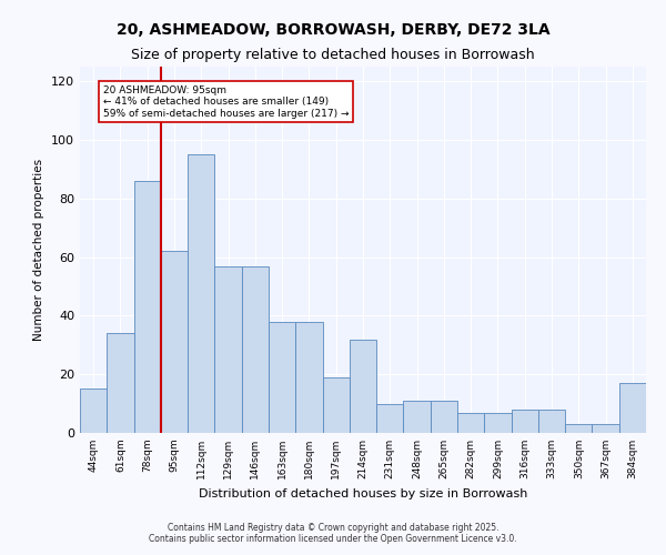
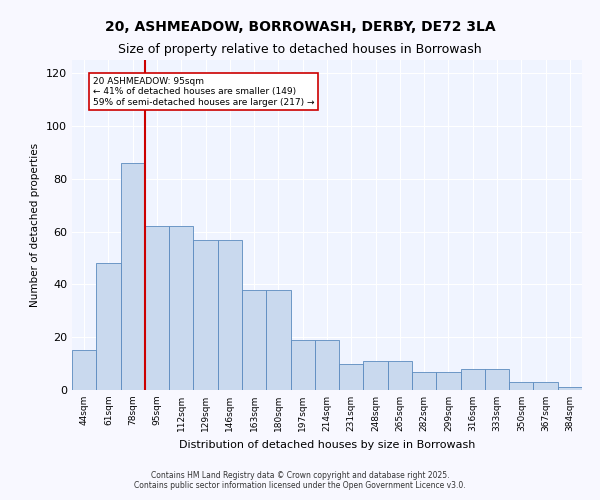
61sqm: 34 -> 48
112sqm: 95 -> 62
214sqm: 32 -> 19
384sqm: 17 -> 1
